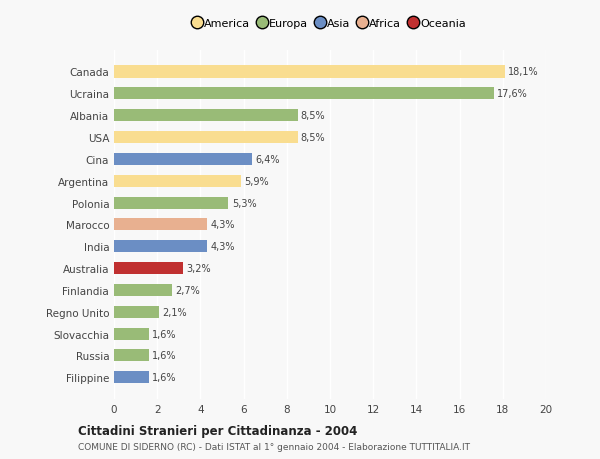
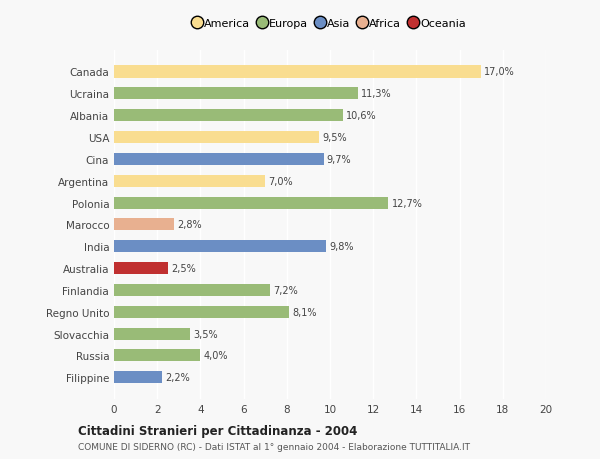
Canada: 18,1% -> 17,0%
Ucraina: 17,6% -> 11,3%
Albania: 8,5% -> 10,6%
USA: 8,5% -> 9,5%
Cina: 6,4% -> 9,7%
Argentina: 5,9% -> 7,0%
Polonia: 5,3% -> 12,7%
Marocco: 4,3% -> 2,8%
India: 4,3% -> 9,8%
Australia: 3,2% -> 2,5%
Finlandia: 2,7% -> 7,2%
Regno Unito: 2,1% -> 8,1%
Slovacchia: 1,6% -> 3,5%
Russia: 1,6% -> 4,0%
Filippine: 1,6% -> 2,2%
